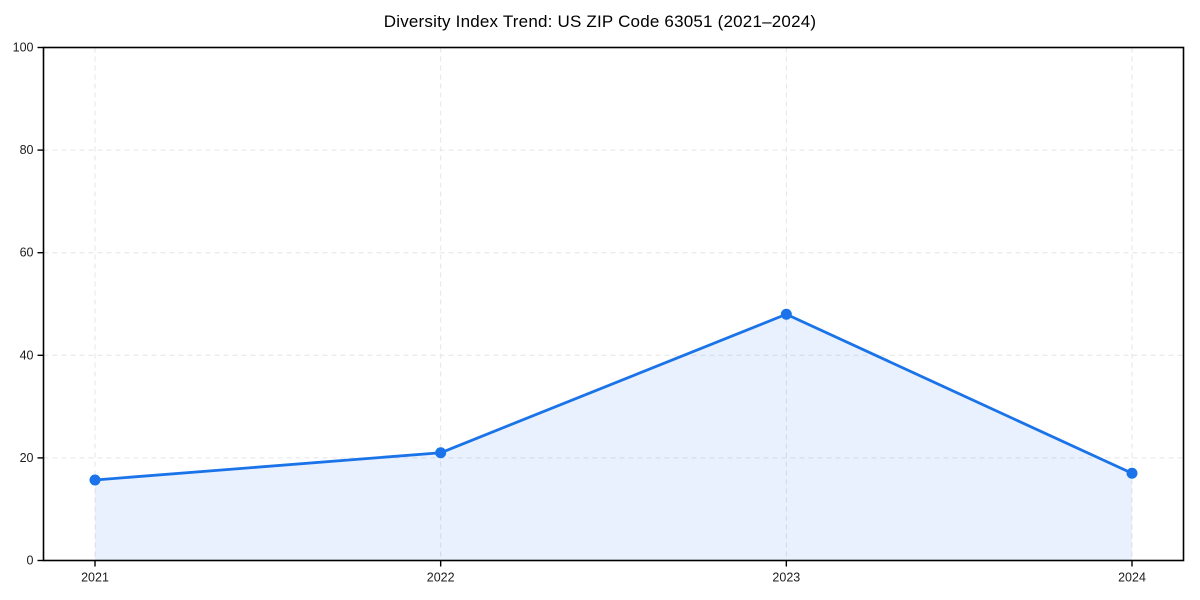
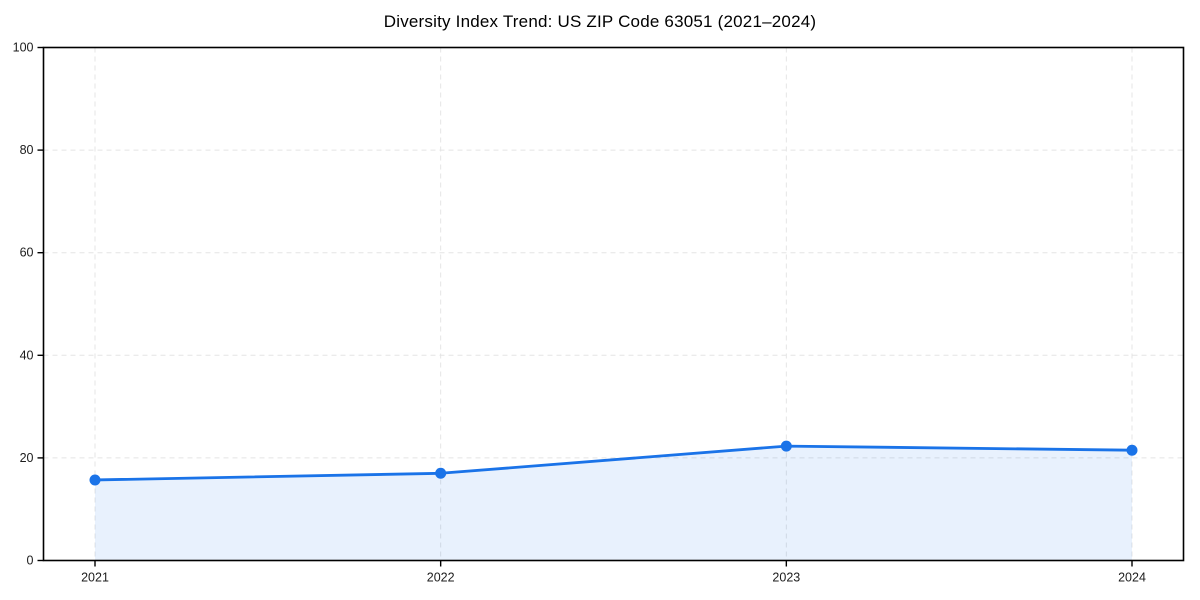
2022: 21 -> 17
2023: 48 -> 22
2024: 17 -> 22
